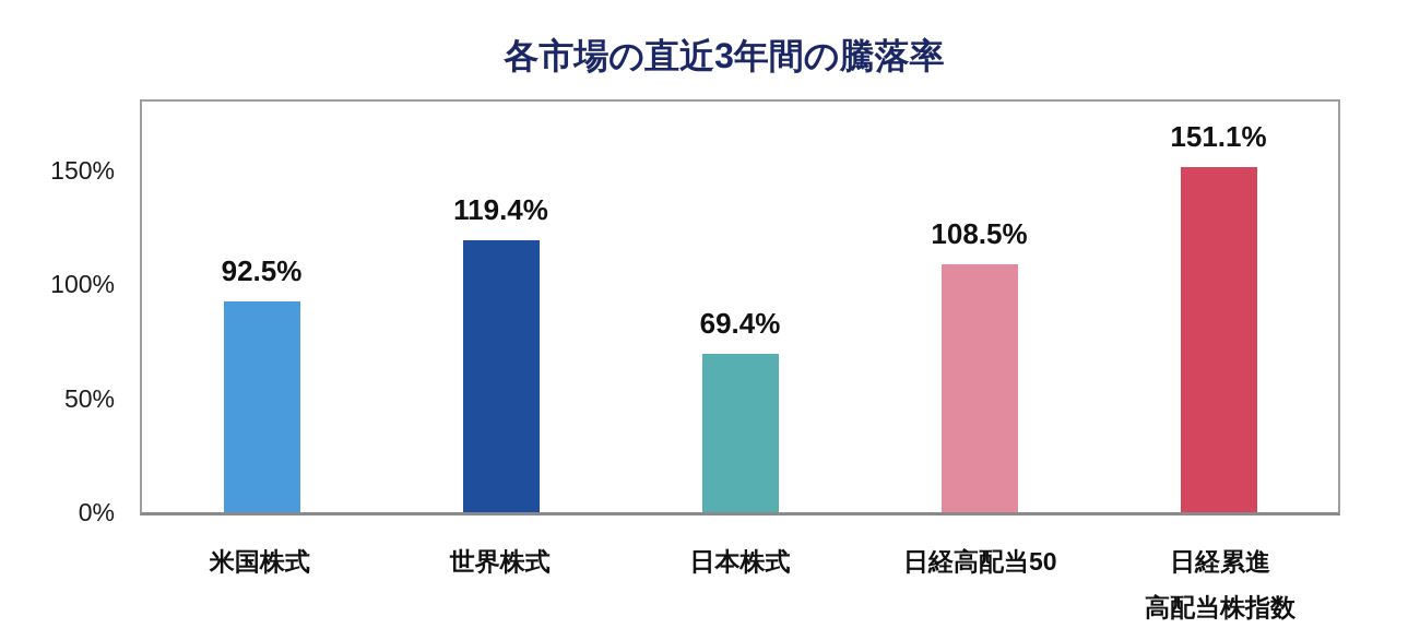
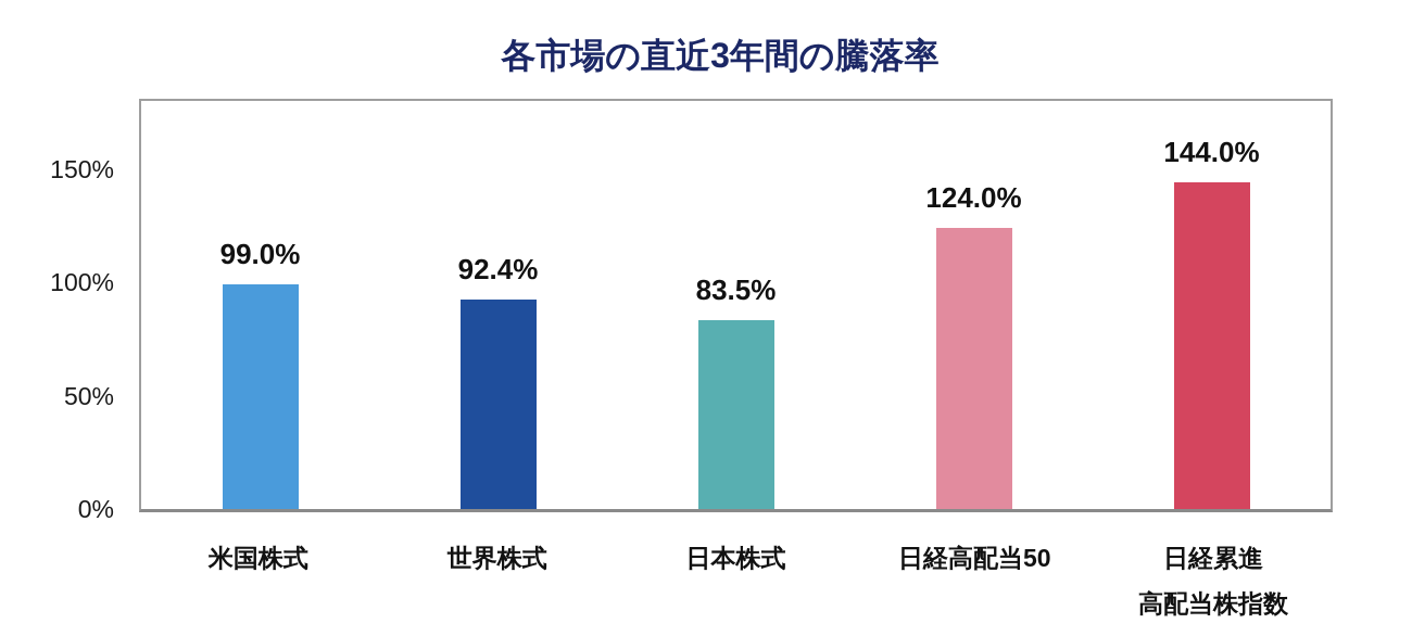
米国株式: 92.5% -> 99.0%
世界株式: 119.4% -> 92.4%
日本株式: 69.4% -> 83.5%
日経高配当50: 108.5% -> 124.0%
日経累進 高配当株指数: 151.1% -> 144.0%
